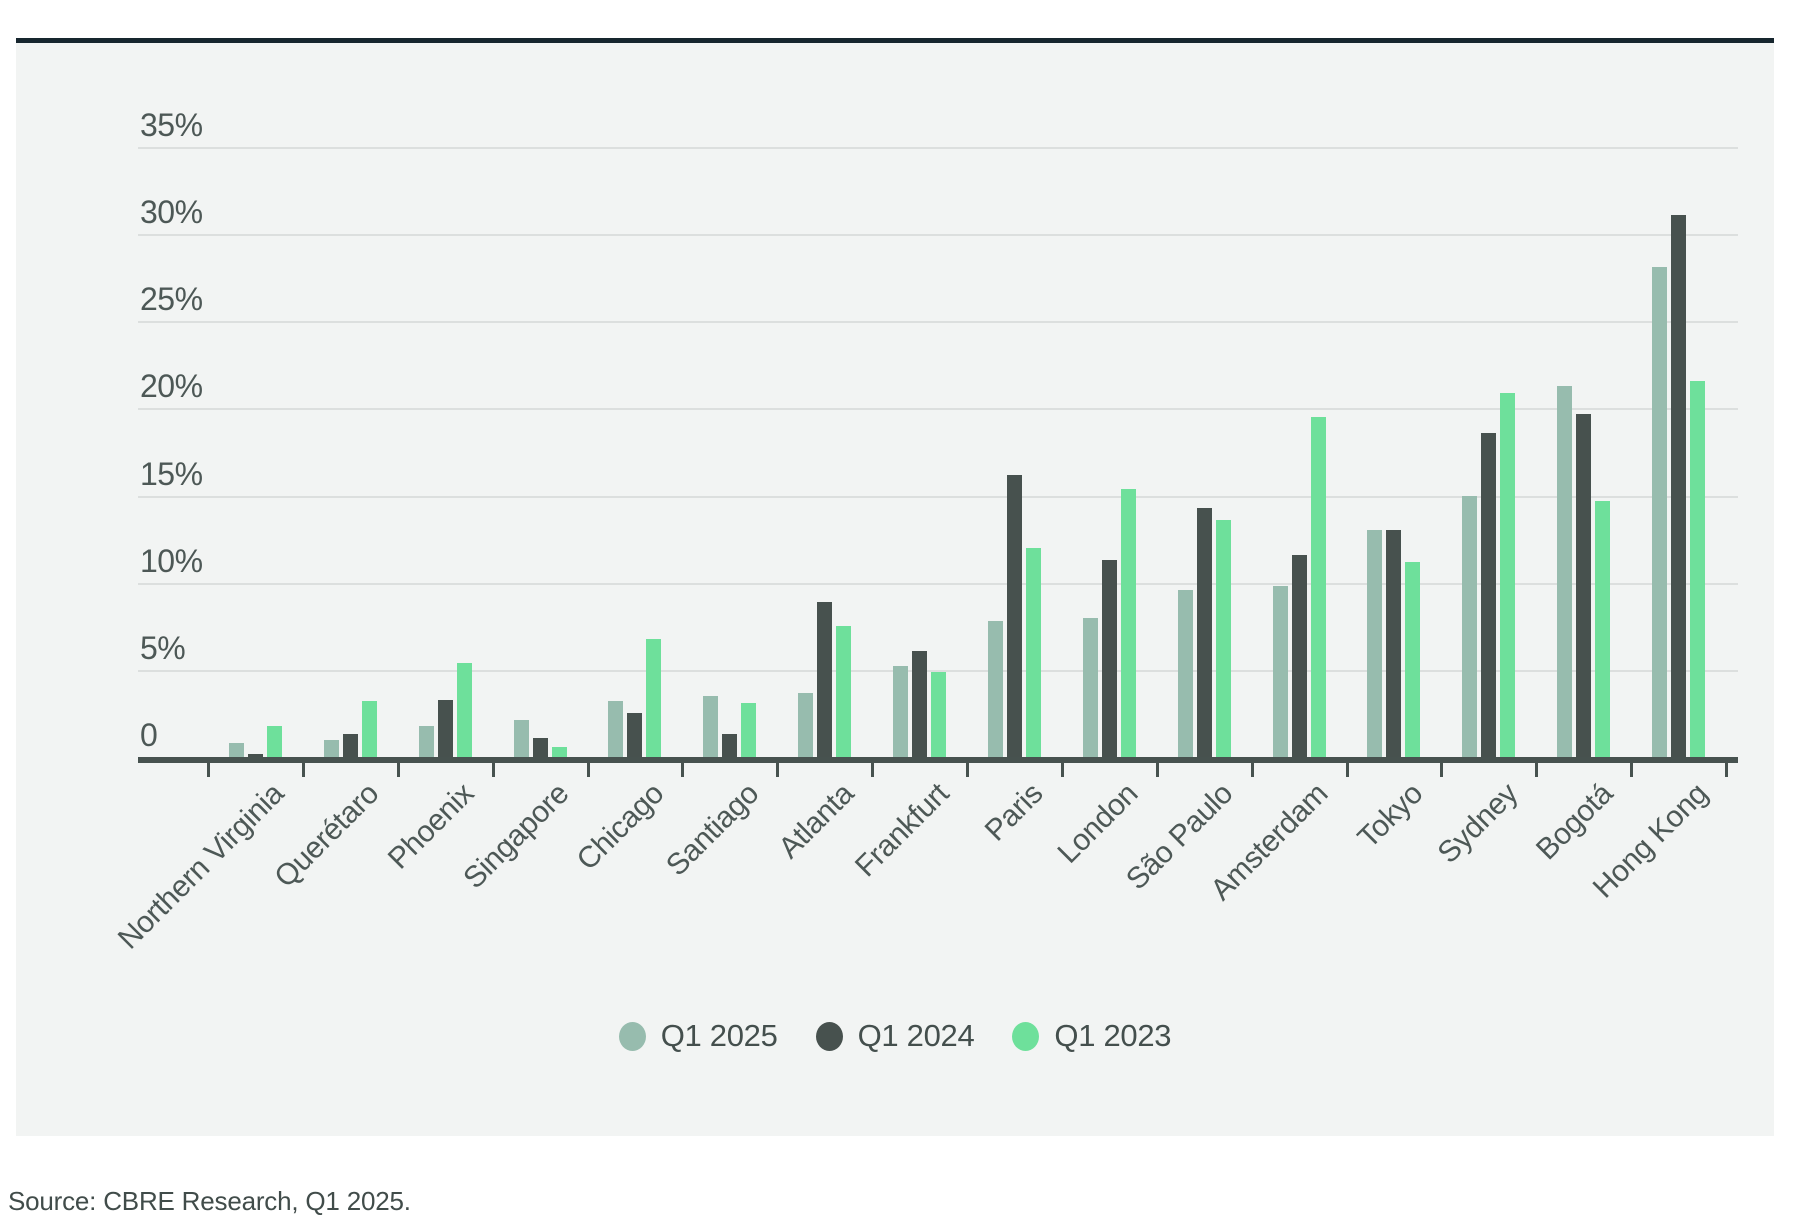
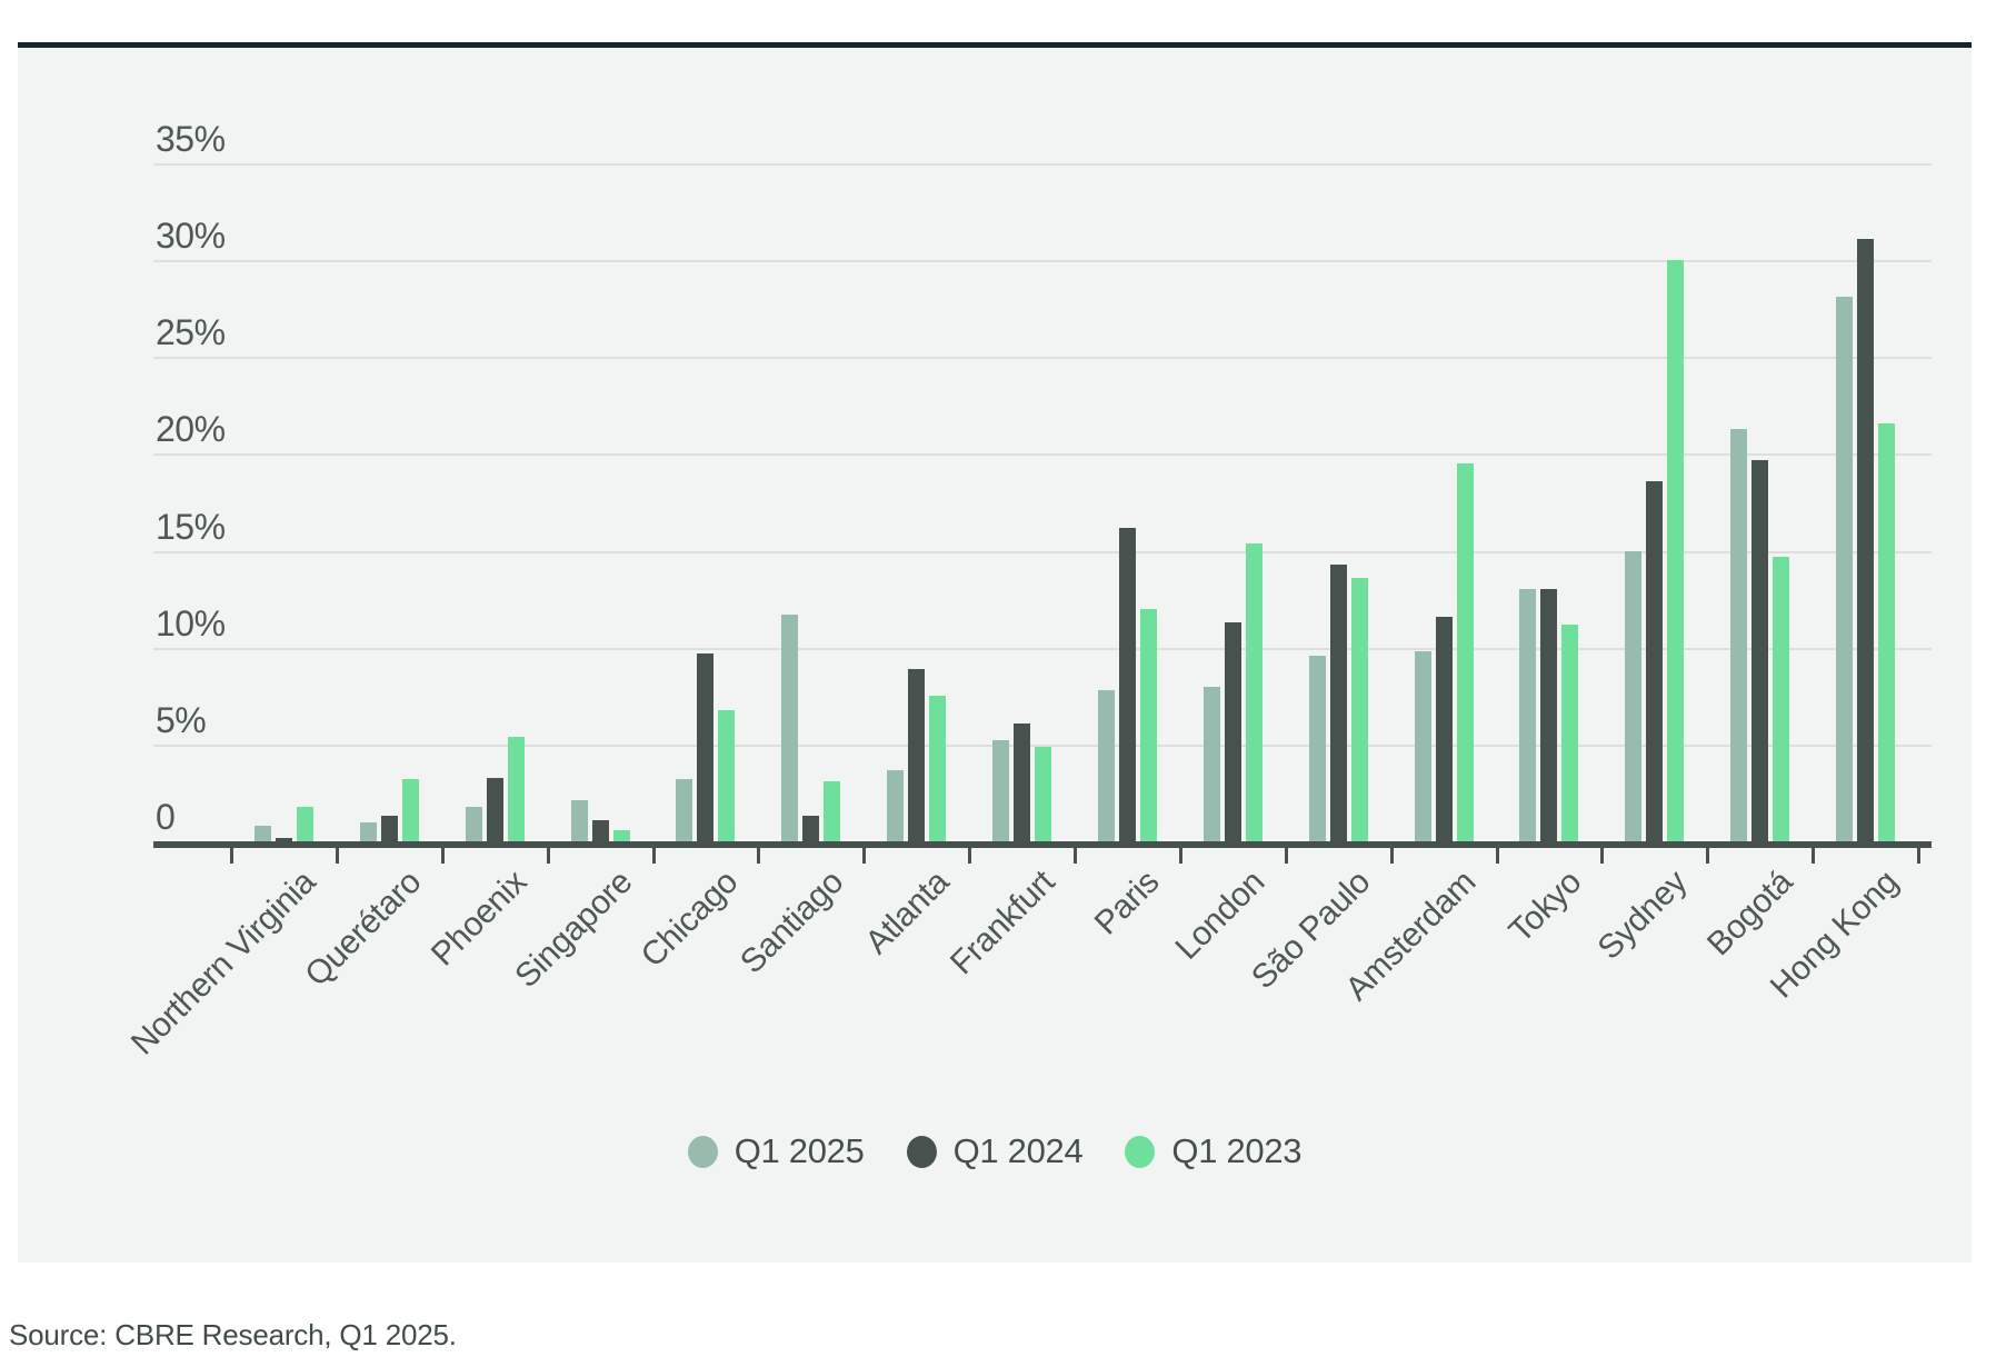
Q1 2024/Chicago: 2.5% -> 9.7%
Q1 2025/Santiago: 3.5% -> 11.7%
Q1 2023/Sydney: 20.9% -> 30.0%
